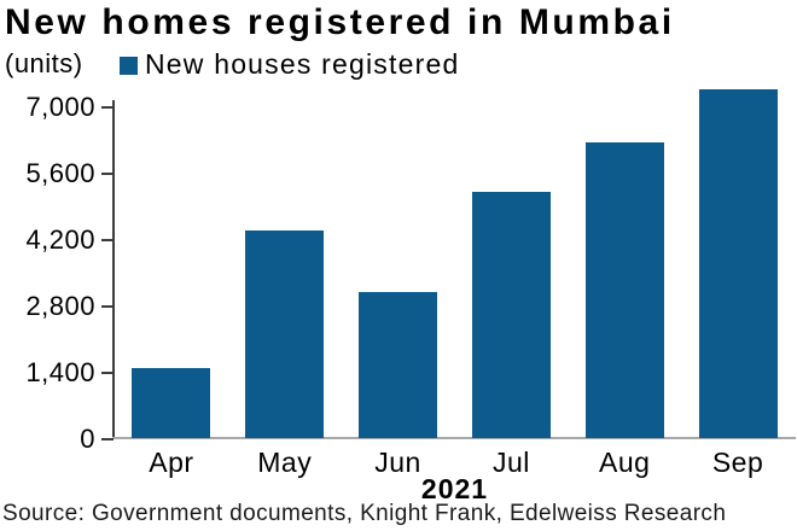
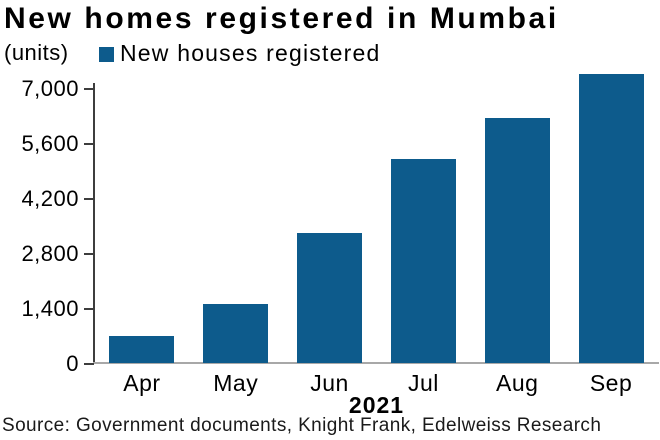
Apr: 1500 -> 700
May: 4400 -> 1500
Jun: 3100 -> 3300
